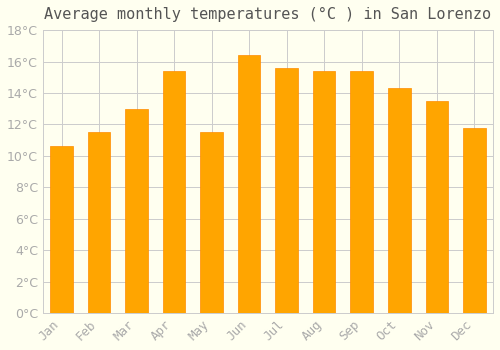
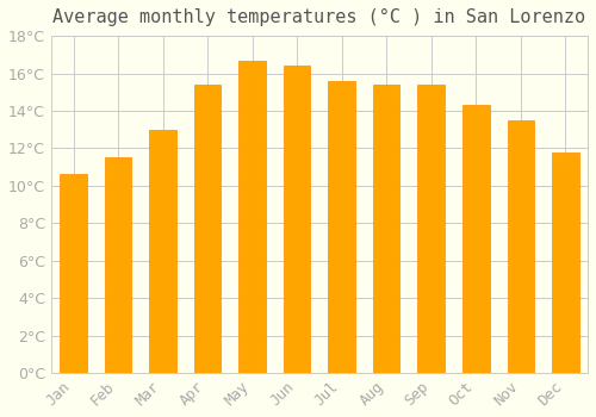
May: 11.5°C -> 16.7°C
